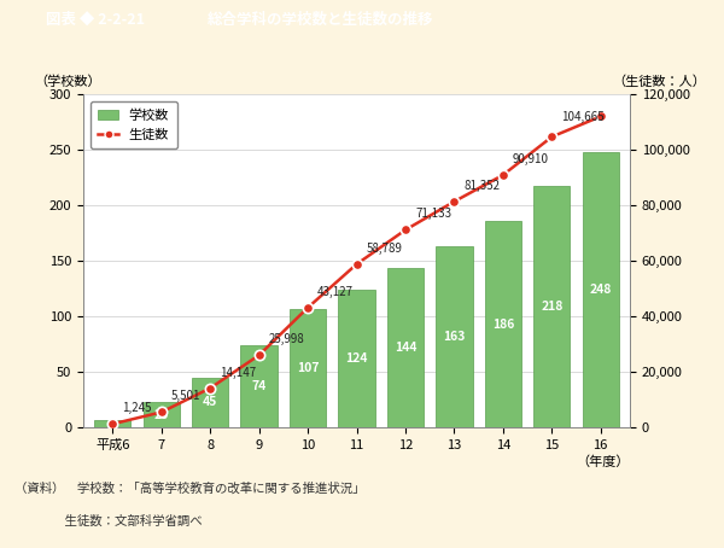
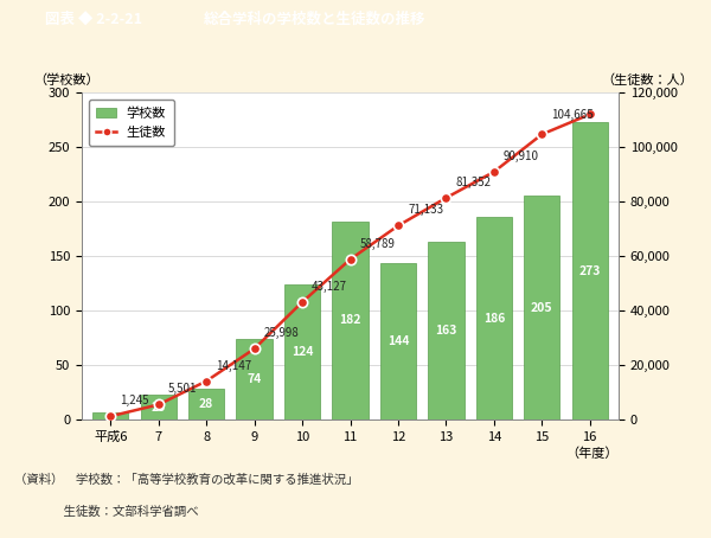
学校数/8: 45 -> 28
学校数/10: 107 -> 124
学校数/11: 124 -> 182
学校数/15: 218 -> 205
学校数/16: 248 -> 273
